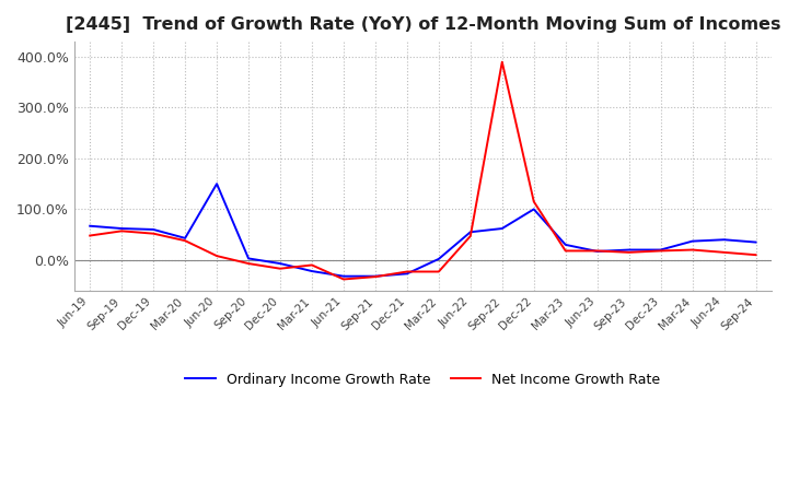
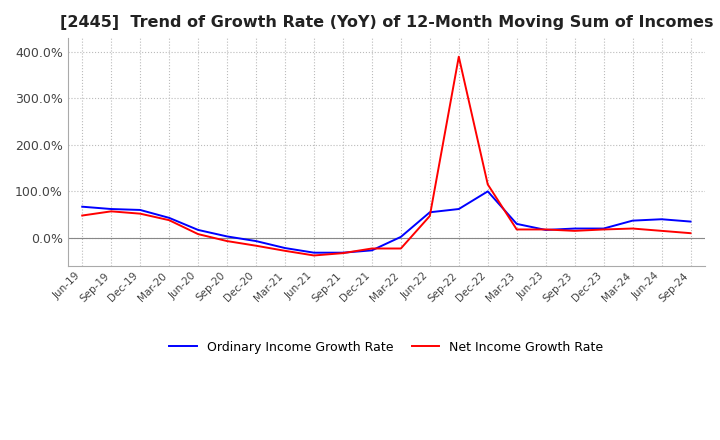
Ordinary Income Growth Rate/Jun-20: 150% -> 17%
Net Income Growth Rate/Mar-21: -10% -> -28%
